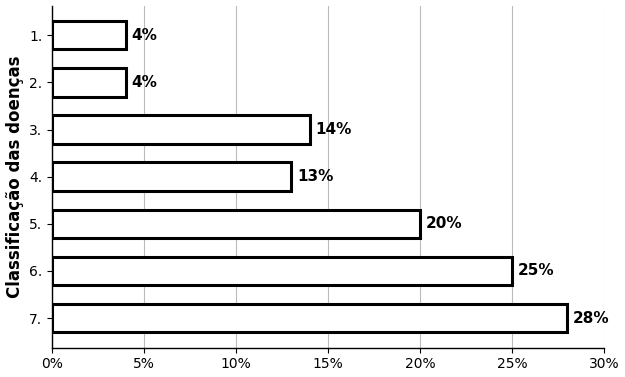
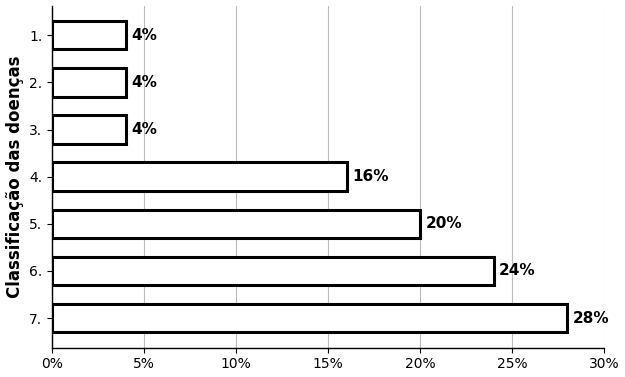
3.: 14% -> 4%
4.: 13% -> 16%
6.: 25% -> 24%
